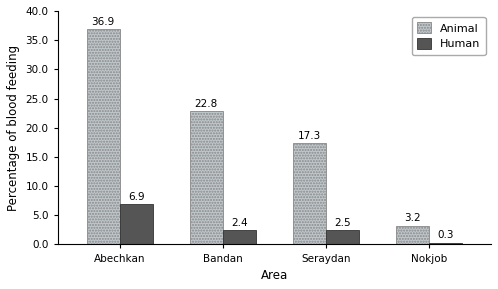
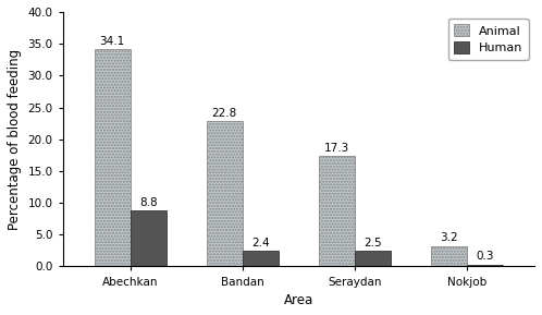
Animal/Abechkan: 36.9 -> 34.1
Human/Abechkan: 6.9 -> 8.8
